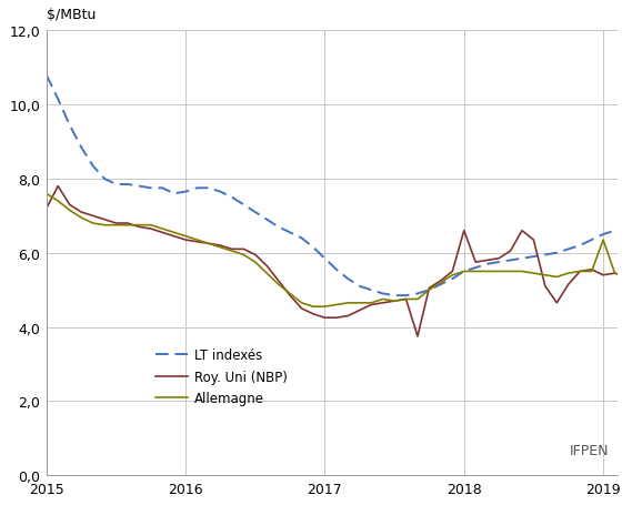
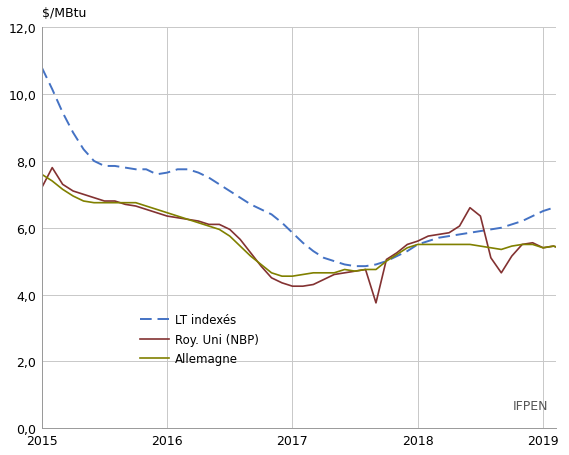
Roy. Uni (NBP)/2018: 6,60 -> 5,60
Allemagne/2019: 6,35 -> 5,40
